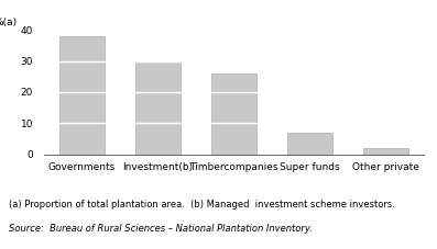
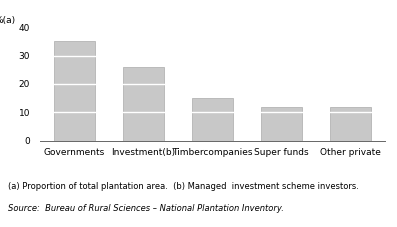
Governments: 38 -> 35
Investment(b): 30 -> 26
Timbercompanies: 26 -> 15
Super funds: 7 -> 12
Other private: 2 -> 12
